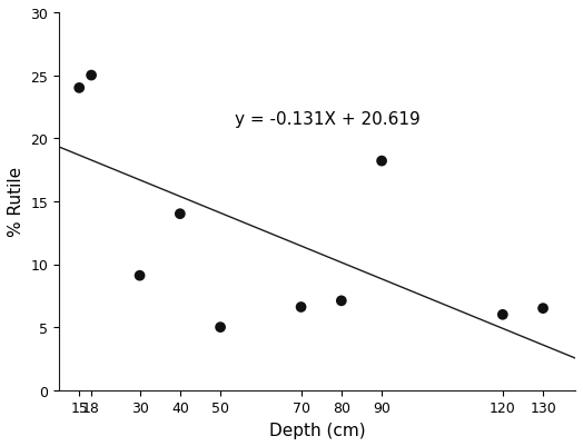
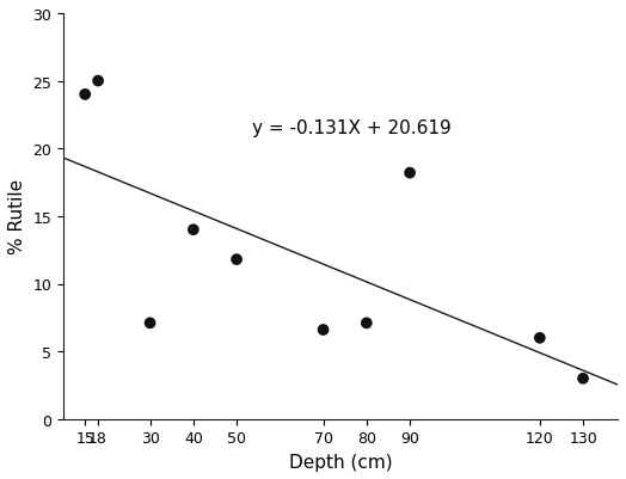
30: 9.1 -> 7.1
50: 5.0 -> 11.8
130: 6.5 -> 3.0
